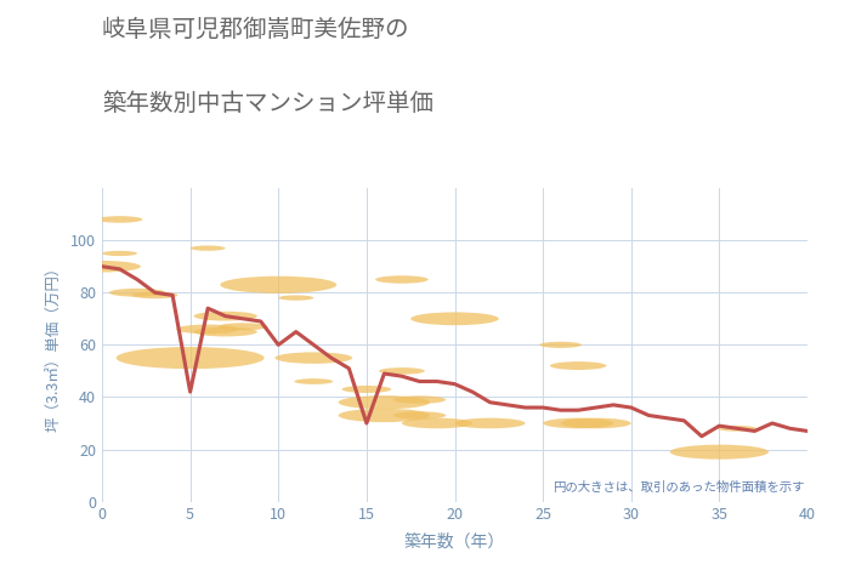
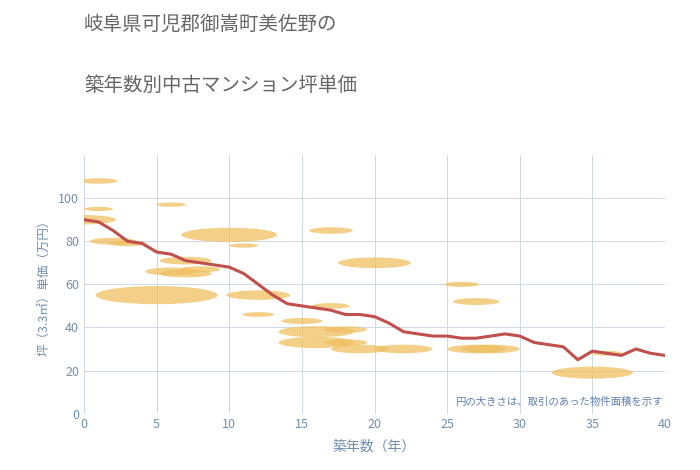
5: 42 -> 75
10: 60 -> 68
15: 30 -> 50
